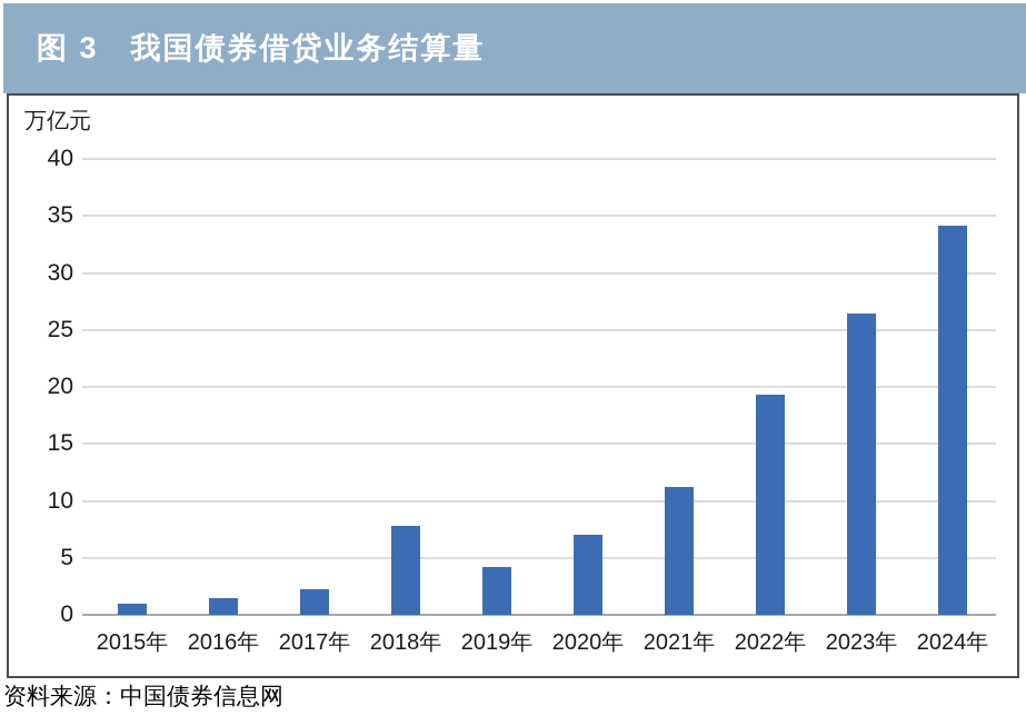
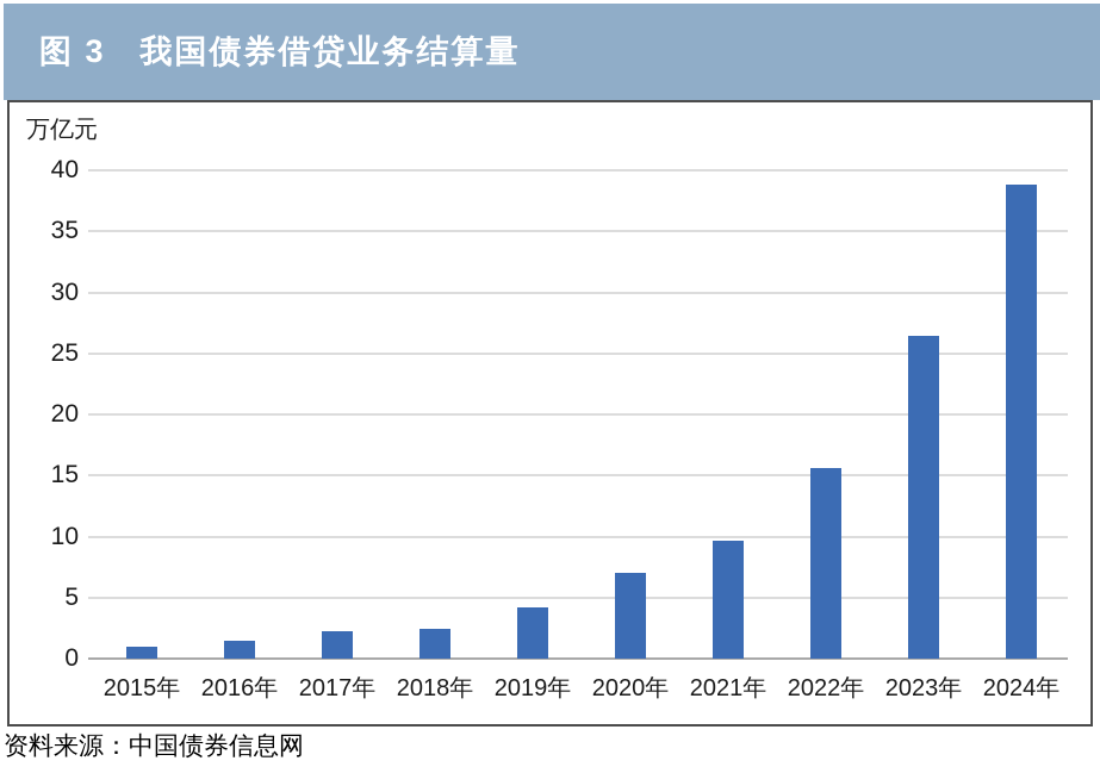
2018年: 7.8 -> 2.4
2021年: 11.2 -> 9.7
2022年: 19.3 -> 15.6
2024年: 34.1 -> 38.8
